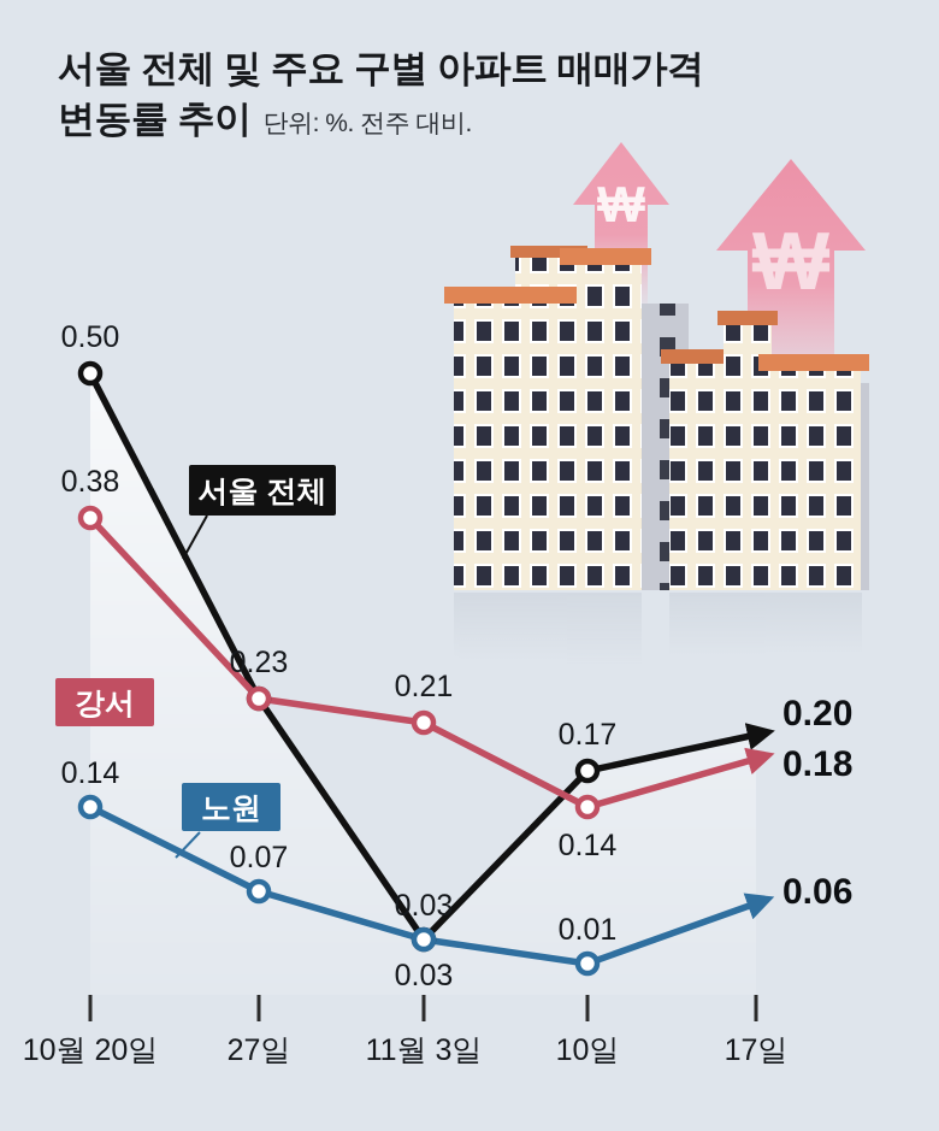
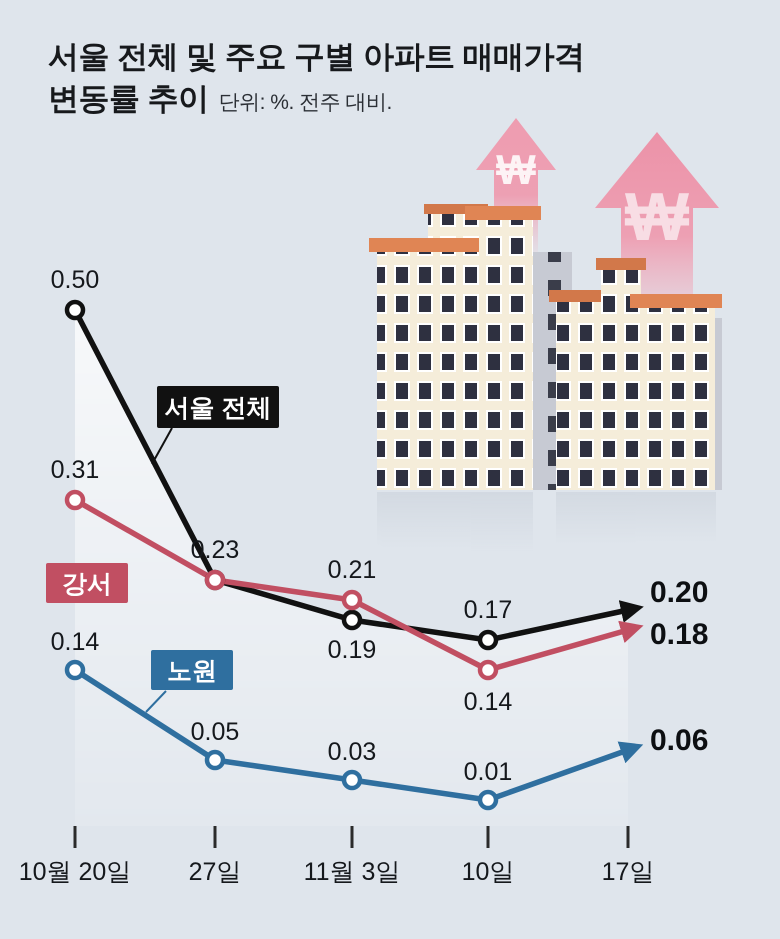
강서/10월 20일: 0.38 -> 0.31
노원/27일: 0.07 -> 0.05
서울 전체/11월 3일: 0.03 -> 0.19
